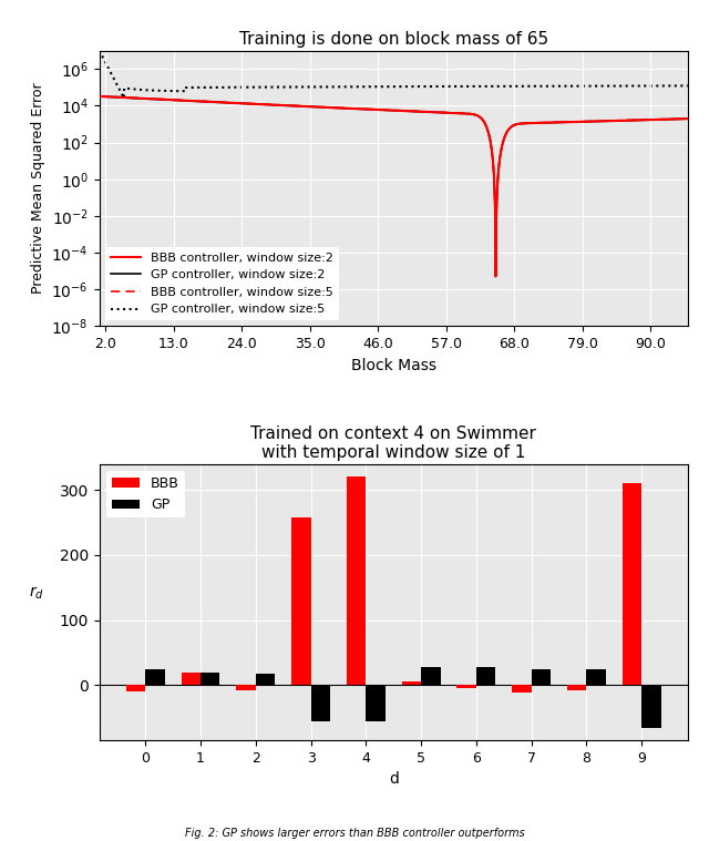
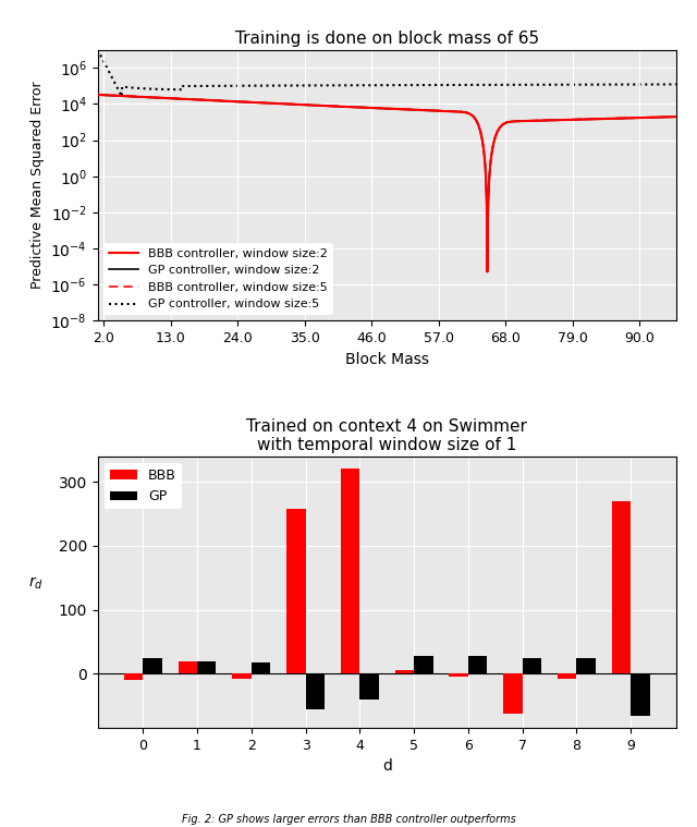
GP/4: -55 -> -40
BBB/7: -12 -> -62
BBB/9: 310 -> 270
